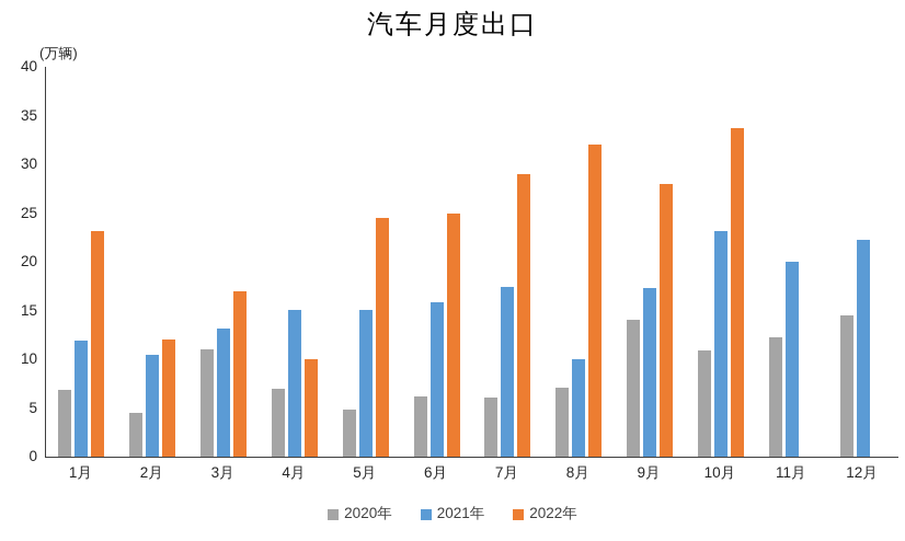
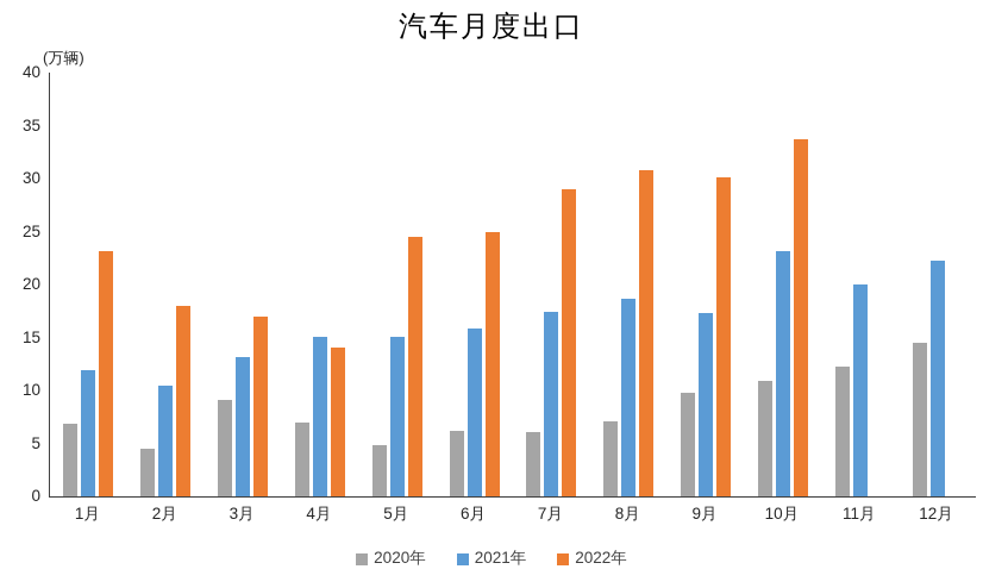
2022年/2月: 12 -> 18
2020年/3月: 11 -> 9
2022年/4月: 10 -> 14
2021年/8月: 10 -> 19
2022年/8月: 32 -> 31
2020年/9月: 14 -> 10
2022年/9月: 28 -> 30
